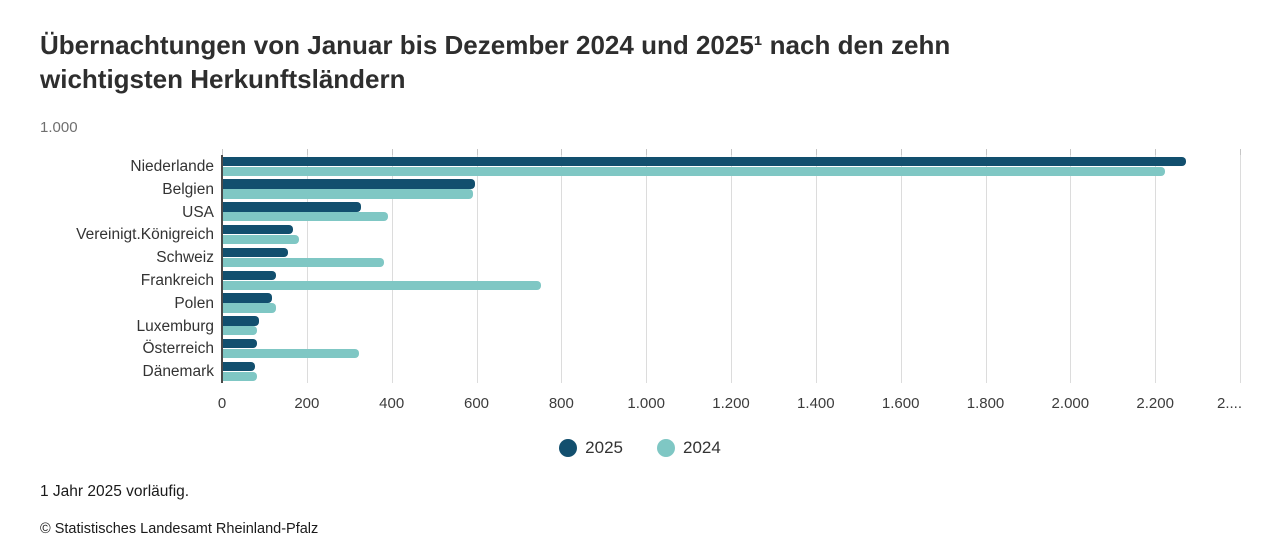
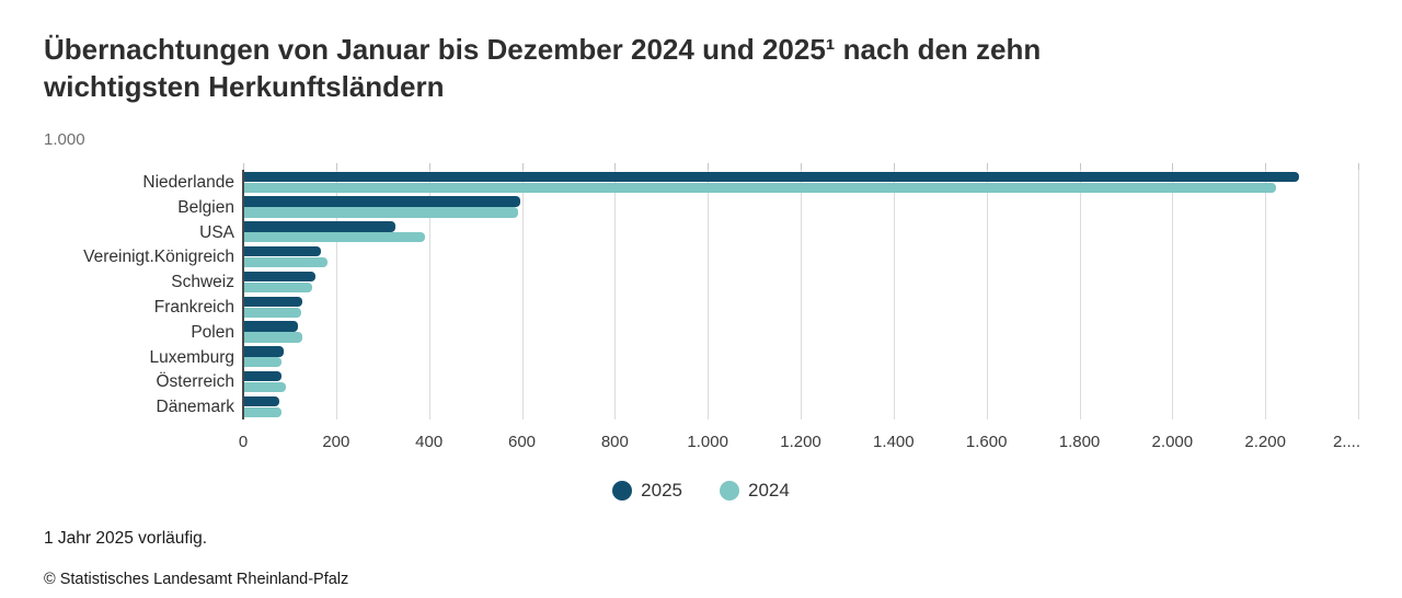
2024/Schweiz: 380 -> 150
2024/Frankreich: 750 -> 120
2024/Österreich: 320 -> 90
